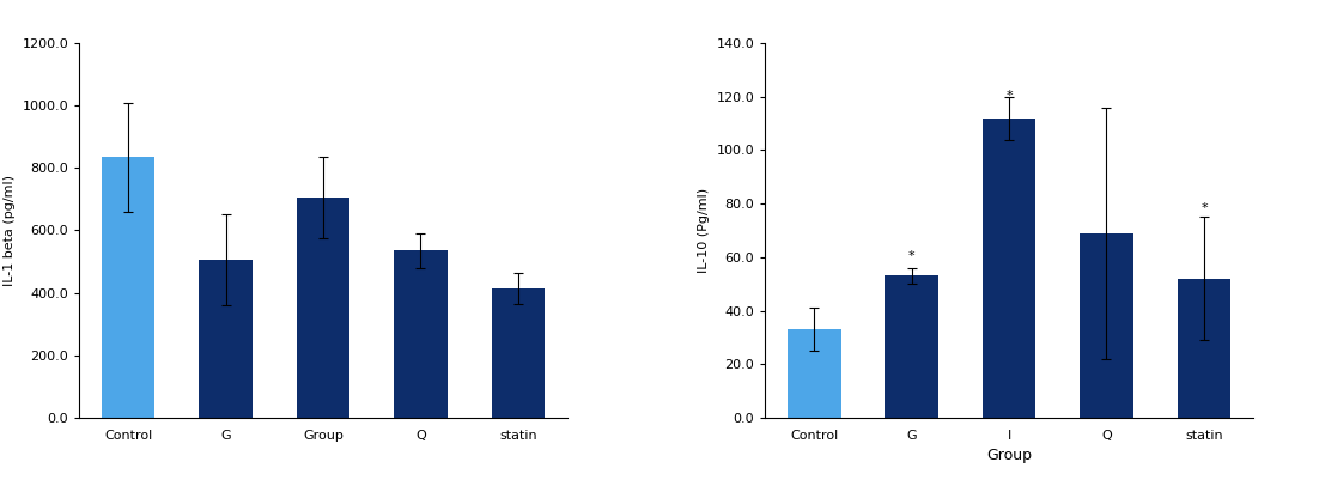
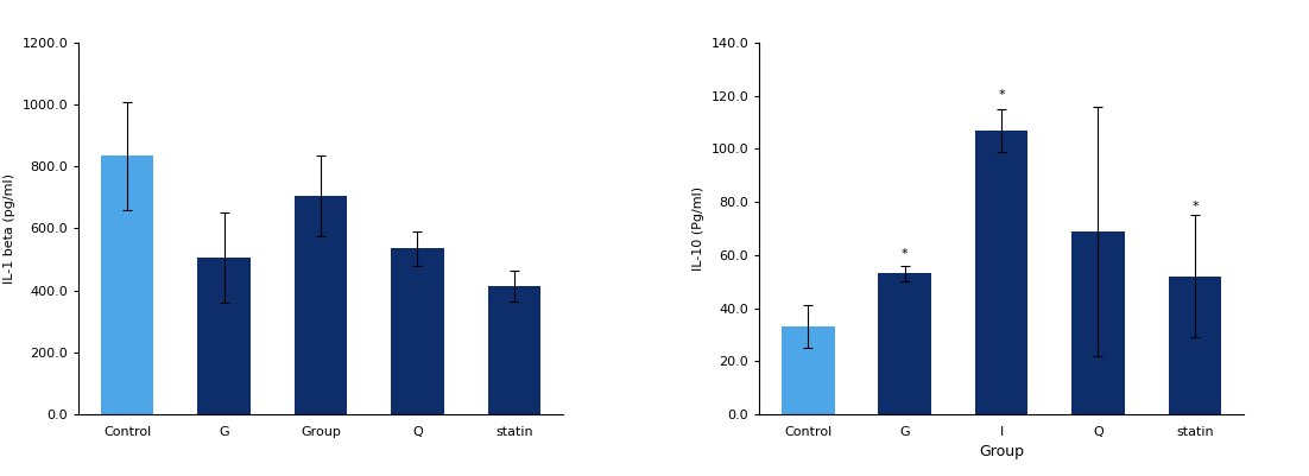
I: 112 -> 107
